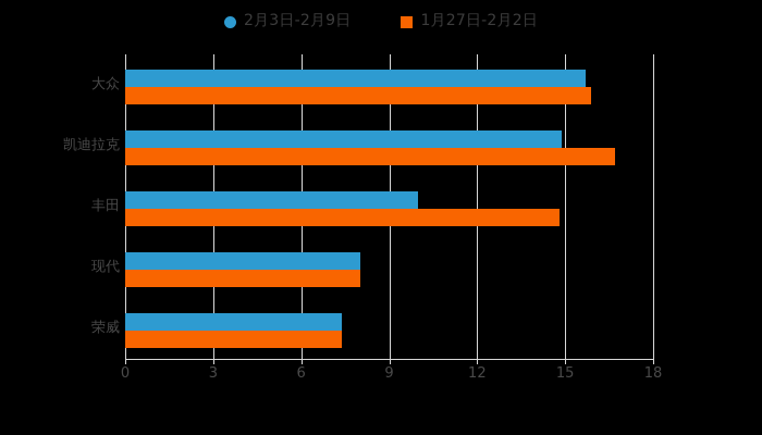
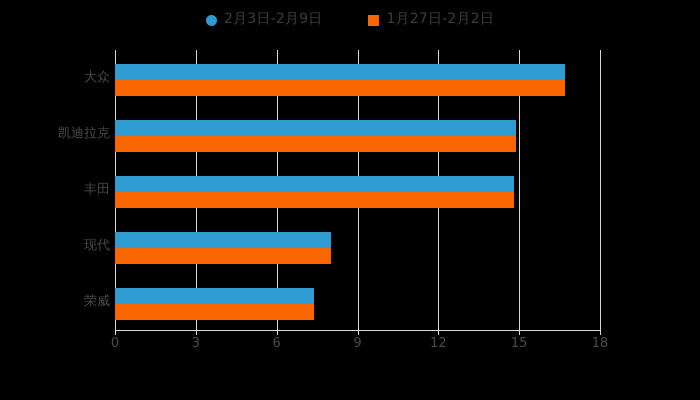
2月3日-2月9日/大众: 15.7 -> 16.7
1月27日-2月2日/大众: 15.9 -> 16.7
1月27日-2月2日/凯迪拉克: 16.7 -> 14.9
2月3日-2月9日/丰田: 10.0 -> 14.8
